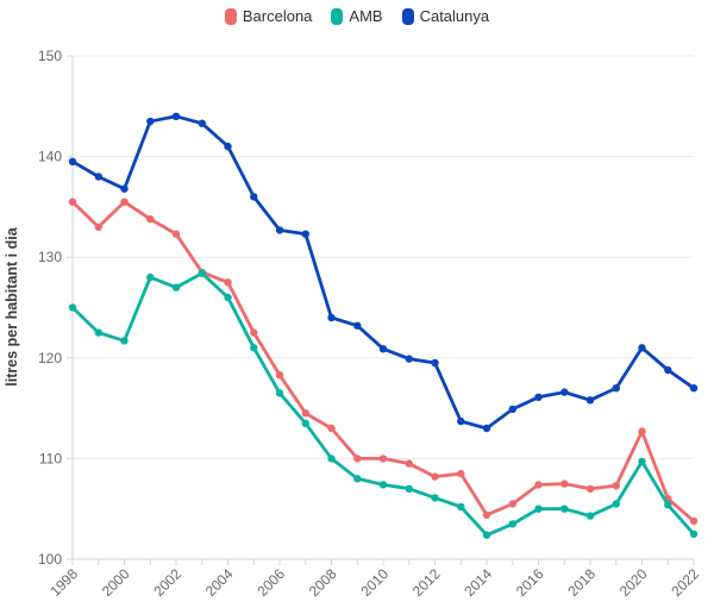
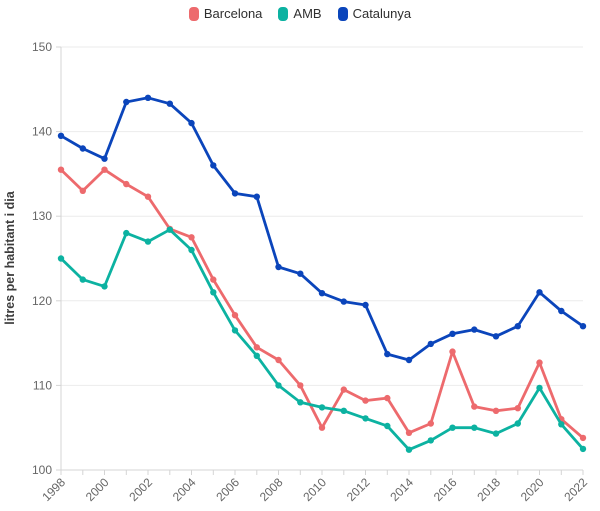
Barcelona/2010: 110 -> 105
Barcelona/2016: 107 -> 114
